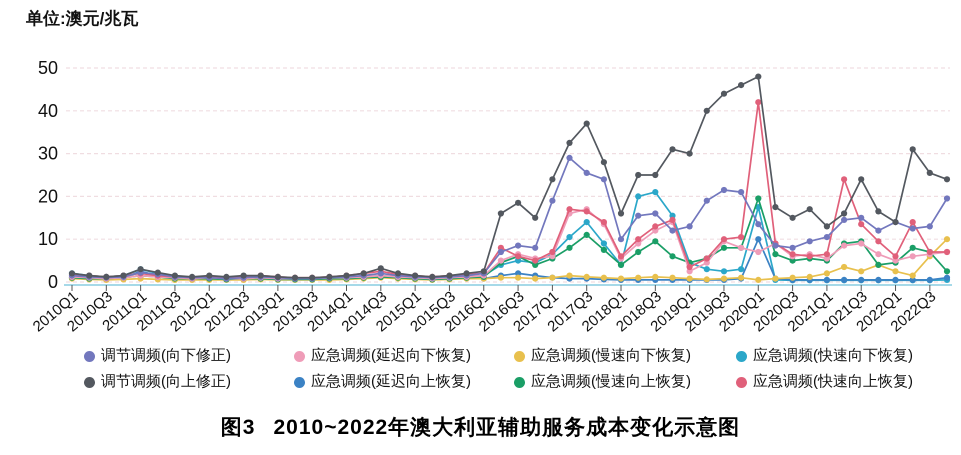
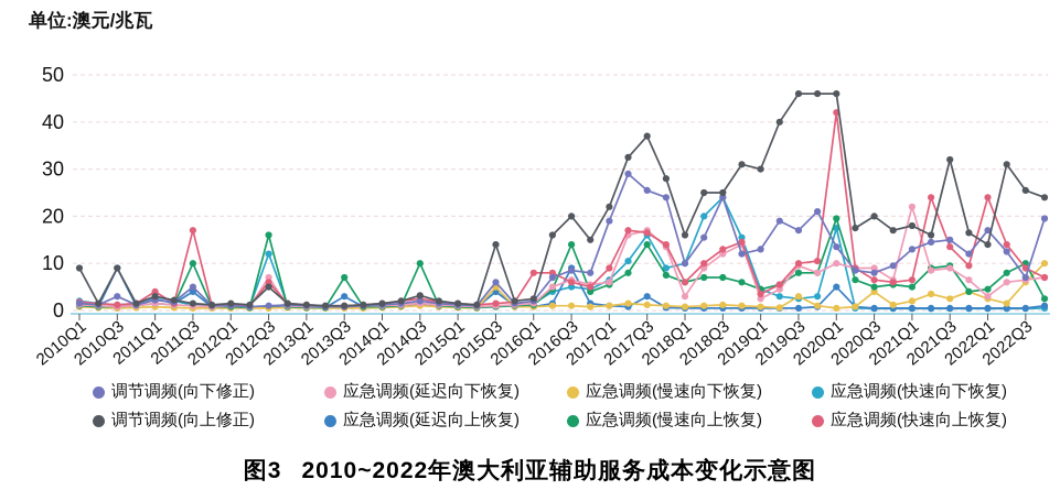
调节调频(向上修正)/2010Q1: 2 -> 9
调节调频(向下修正)/2010Q3: 1 -> 3
调节调频(向上修正)/2010Q3: 1 -> 9
应急调频(延迟向上恢复)/2010Q3: 1 -> 9
应急调频(快速向上恢复)/2011Q1: 2 -> 4
调节调频(向下修正)/2011Q3: 1 -> 5
应急调频(延迟向上恢复)/2011Q3: 1 -> 4
应急调频(慢速向上恢复)/2011Q3: 1 -> 10
应急调频(快速向上恢复)/2011Q3: 1 -> 17
应急调频(延迟向下恢复)/2012Q3: 1 -> 7
应急调频(快速向下恢复)/2012Q3: 1 -> 12
调节调频(向上修正)/2012Q3: 2 -> 5
应急调频(慢速向上恢复)/2012Q3: 1 -> 16
应急调频(快速向上恢复)/2012Q3: 1 -> 6
应急调频(延迟向上恢复)/2013Q3: 1 -> 3
应急调频(慢速向上恢复)/2013Q3: 1 -> 7
应急调频(慢速向上恢复)/2014Q3: 1 -> 10
调节调频(向下修正)/2015Q3: 1 -> 6
应急调频(慢速向下恢复)/2015Q3: 1 -> 5
应急调频(快速向下恢复)/2015Q3: 1 -> 4
调节调频(向上修正)/2015Q3: 2 -> 14
应急调频(延迟向上恢复)/2015Q3: 1 -> 4
应急调频(快速向上恢复)/2016Q1: 2 -> 8
调节调频(向上修正)/2016Q3: 18 -> 20
应急调频(延迟向上恢复)/2016Q3: 2 -> 9
应急调频(慢速向上恢复)/2016Q3: 6 -> 14
调节调频(向上修正)/2017Q1: 24 -> 22
应急调频(快速向上恢复)/2017Q1: 7 -> 9
应急调频(快速向下恢复)/2017Q3: 14 -> 16
应急调频(延迟向上恢复)/2017Q3: 1 -> 3
应急调频(慢速向上恢复)/2017Q3: 11 -> 14
应急调频(延迟向下恢复)/2018Q1: 6 -> 3
应急调频(快速向下恢复)/2018Q1: 4 -> 10
应急调频(慢速向上恢复)/2018Q1: 4 -> 6
调节调频(向下修正)/2018Q3: 16 -> 24
应急调频(快速向下恢复)/2018Q3: 21 -> 24
应急调频(慢速向上恢复)/2018Q3: 10 -> 7
调节调频(向下修正)/2019Q3: 22 -> 17
应急调频(慢速向下恢复)/2019Q3: 1 -> 3
调节调频(向上修正)/2019Q3: 44 -> 46
应急调频(延迟向下恢复)/2020Q1: 7 -> 10
调节调频(向上修正)/2020Q1: 48 -> 46
应急调频(延迟向上恢复)/2020Q1: 10 -> 5
应急调频(延迟向下恢复)/2020Q3: 6 -> 9
应急调频(慢速向下恢复)/2020Q3: 1 -> 4
调节调频(向上修正)/2020Q3: 15 -> 20
调节调频(向下修正)/2021Q1: 10 -> 13
应急调频(延迟向下恢复)/2021Q1: 6 -> 22
调节调频(向上修正)/2021Q1: 13 -> 18
调节调频(向上修正)/2021Q3: 24 -> 32
调节调频(向下修正)/2022Q1: 14 -> 17
应急调频(延迟向下恢复)/2022Q1: 5 -> 3
应急调频(快速向上恢复)/2022Q1: 6 -> 24
调节调频(向下修正)/2022Q3: 13 -> 7
应急调频(慢速向上恢复)/2022Q3: 7 -> 10
应急调频(快速向上恢复)/2022Q3: 7 -> 9
